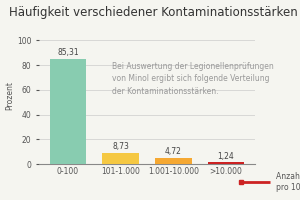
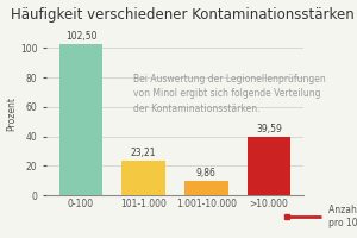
0-100: 85,31 -> 102,50
101-1.000: 8,73 -> 23,21
1.001-10.000: 4,72 -> 9,86
>10.000: 1,24 -> 39,59
